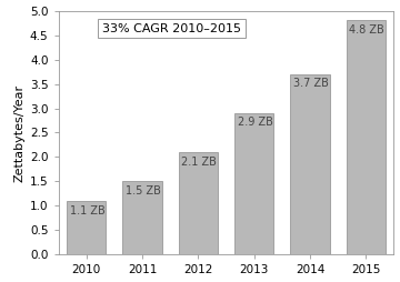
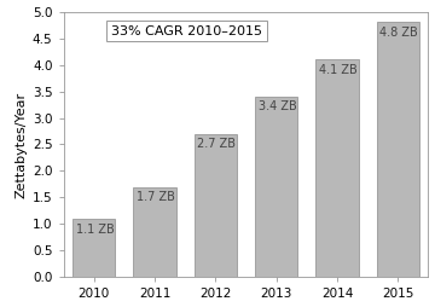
2011: 1.5 -> 1.7
2012: 2.1 -> 2.7
2013: 2.9 -> 3.4
2014: 3.7 -> 4.1
